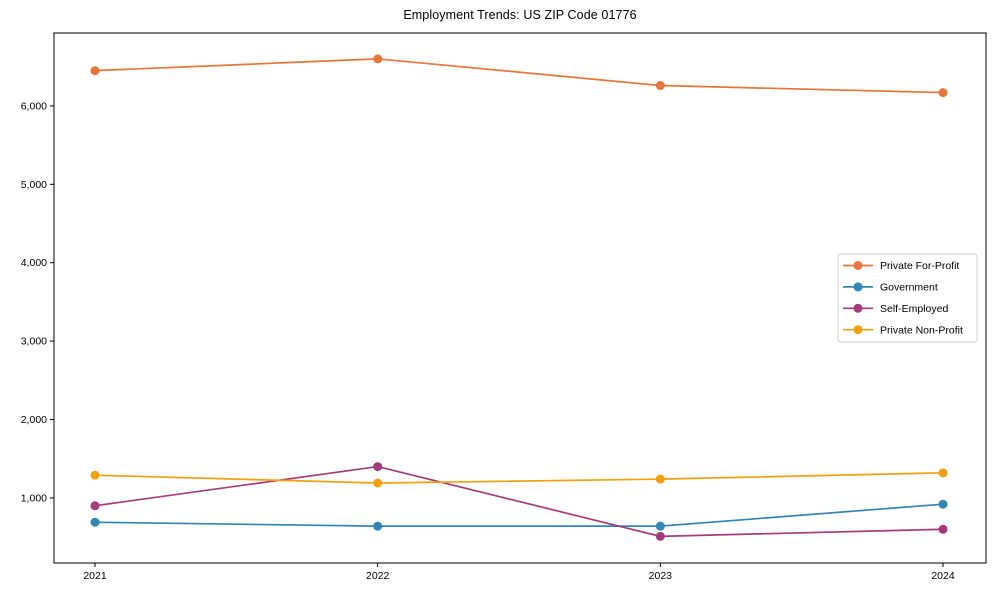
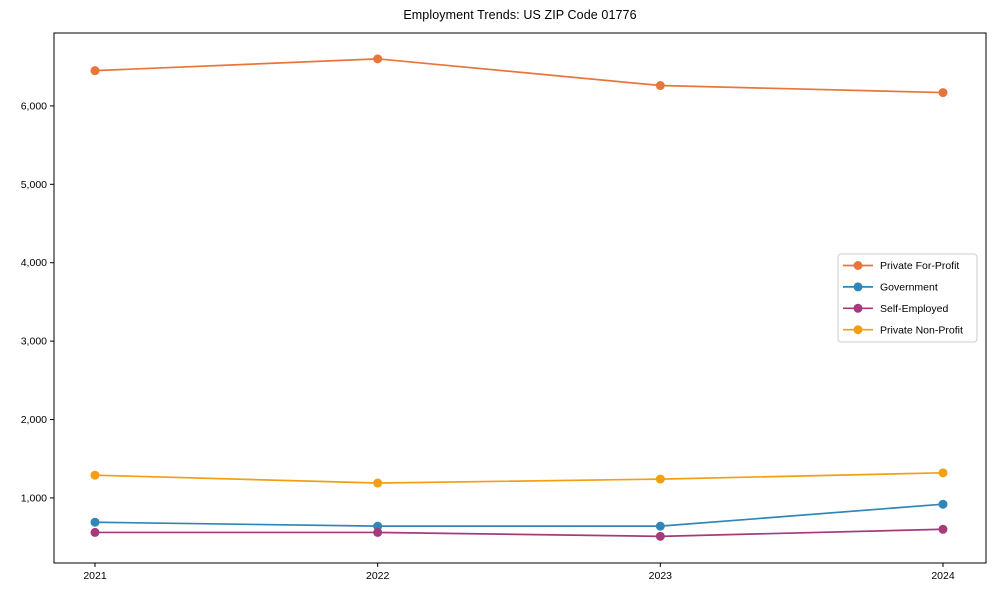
Self-Employed/2021: 900 -> 600
Self-Employed/2022: 1400 -> 600
